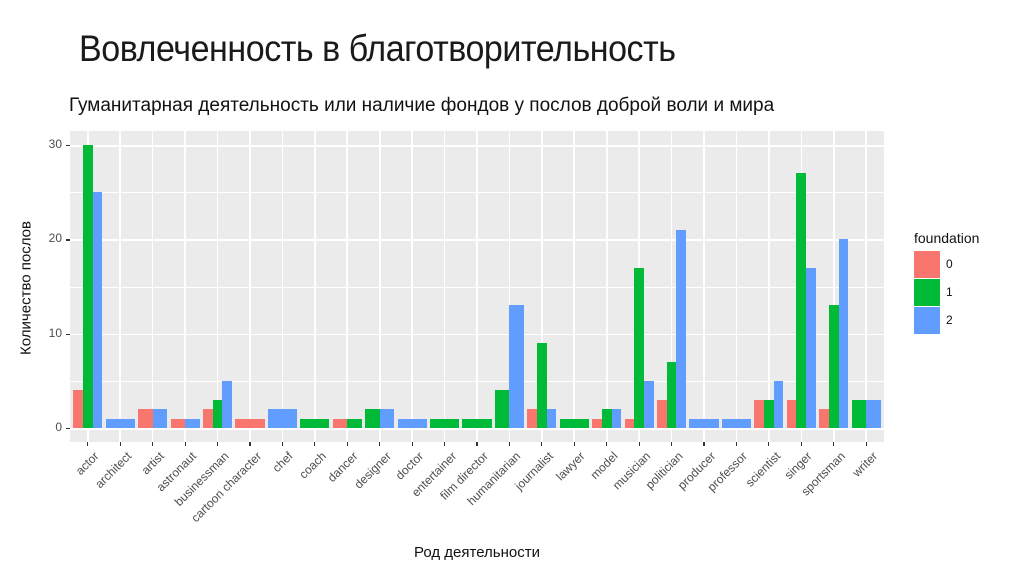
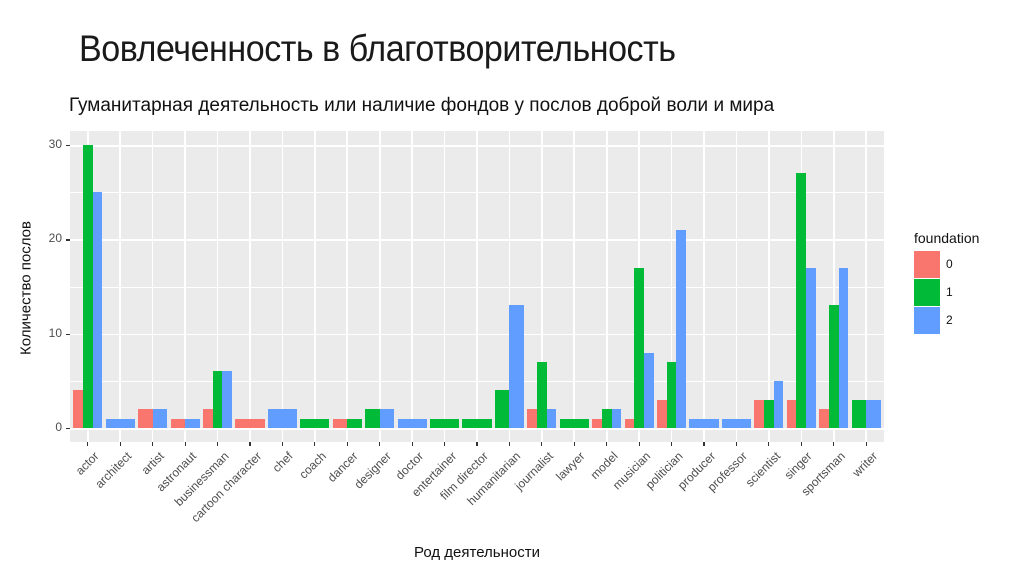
1/businessman: 3 -> 6
2/businessman: 5 -> 6
1/journalist: 9 -> 7
2/musician: 5 -> 8
2/sportsman: 20 -> 17
